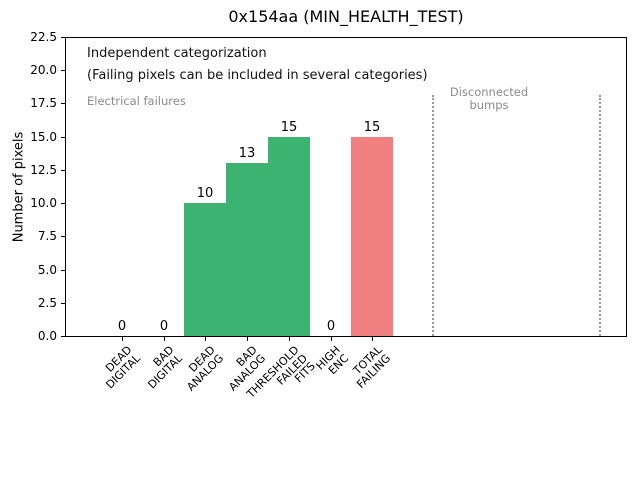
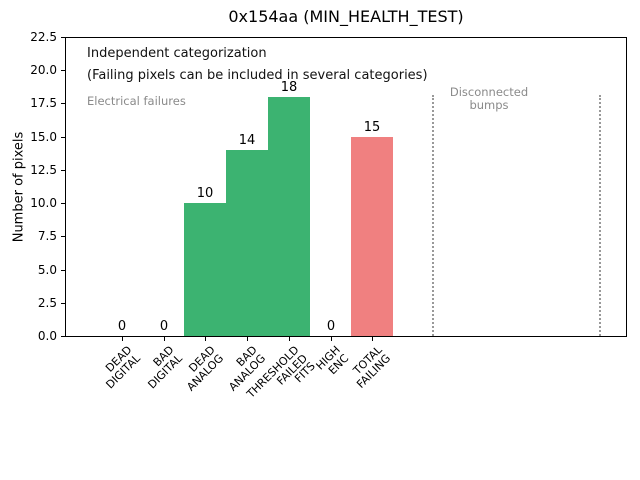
BAD ANALOG: 13 -> 14
THRESHOLD FAILED FITS: 15 -> 18
